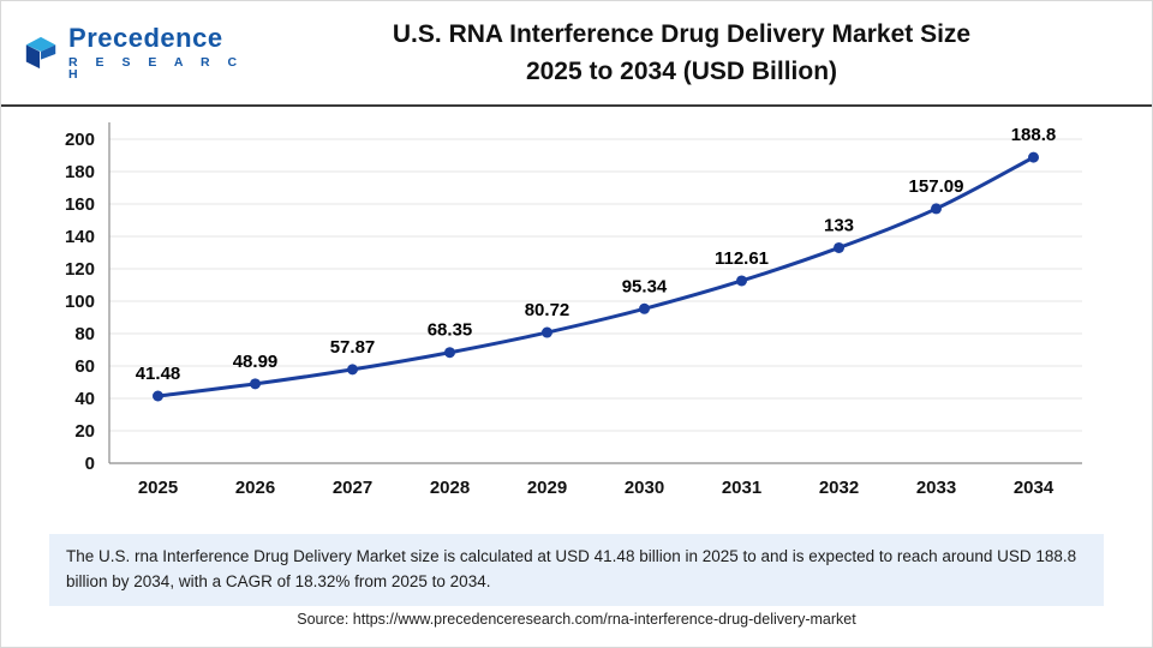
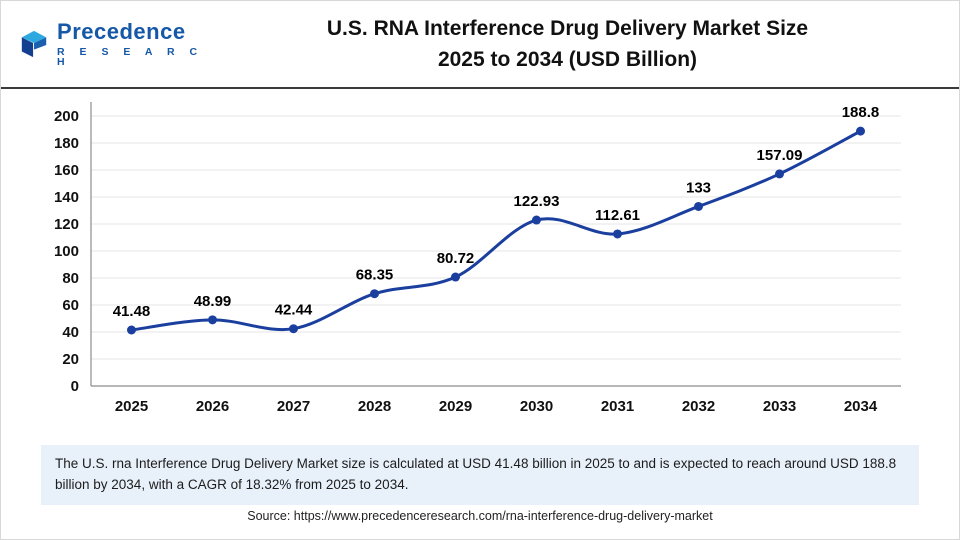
2027: 57.87 -> 42.44
2030: 95.34 -> 122.93
